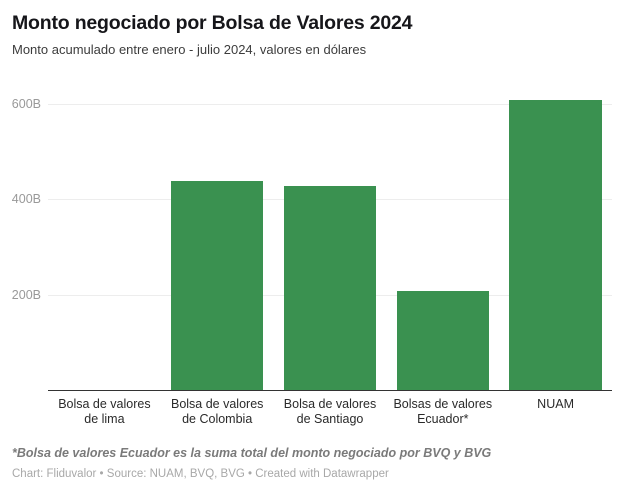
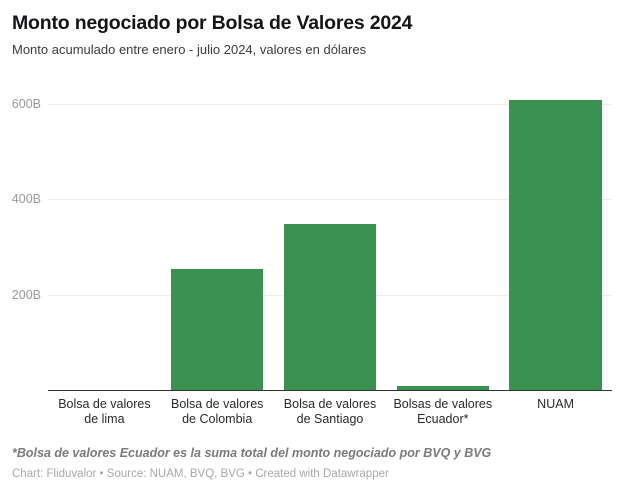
Bolsa de valores de Colombia: 440B -> 260B
Bolsa de valores de Santiago: 430B -> 350B
Bolsas de valores Ecuador*: 210B -> 10B
